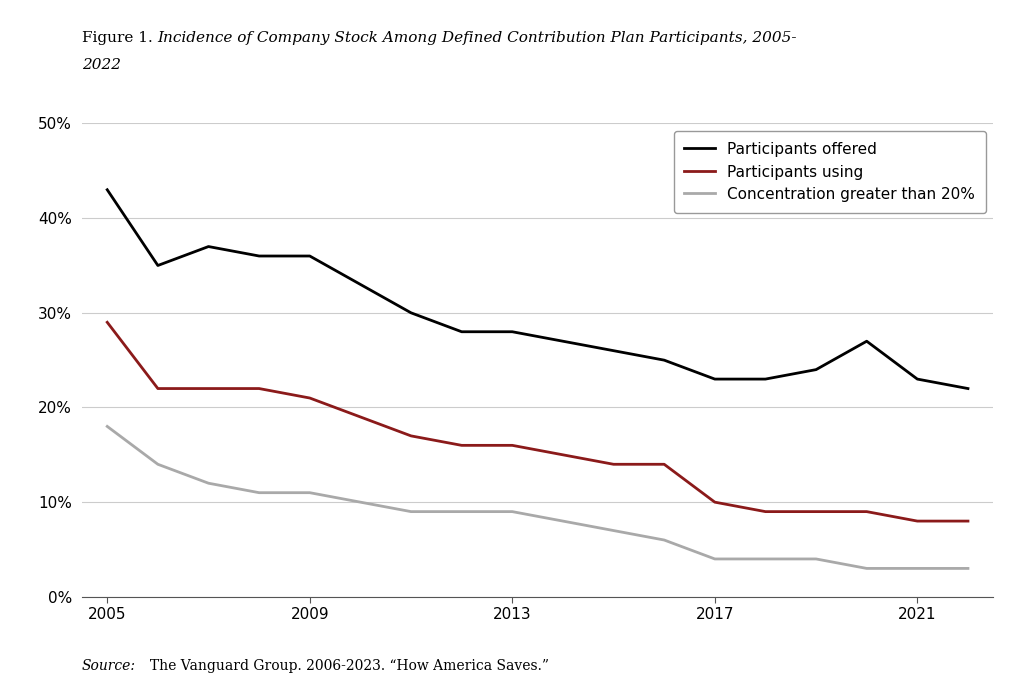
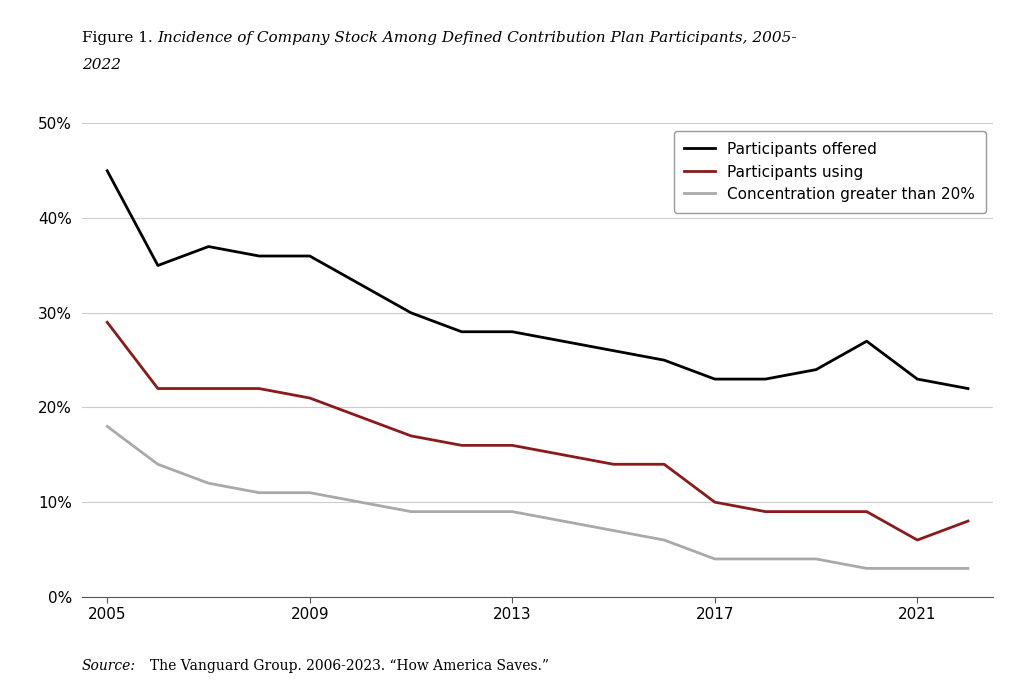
Participants offered/2005: 43% -> 45%
Participants using/2021: 8% -> 6%
